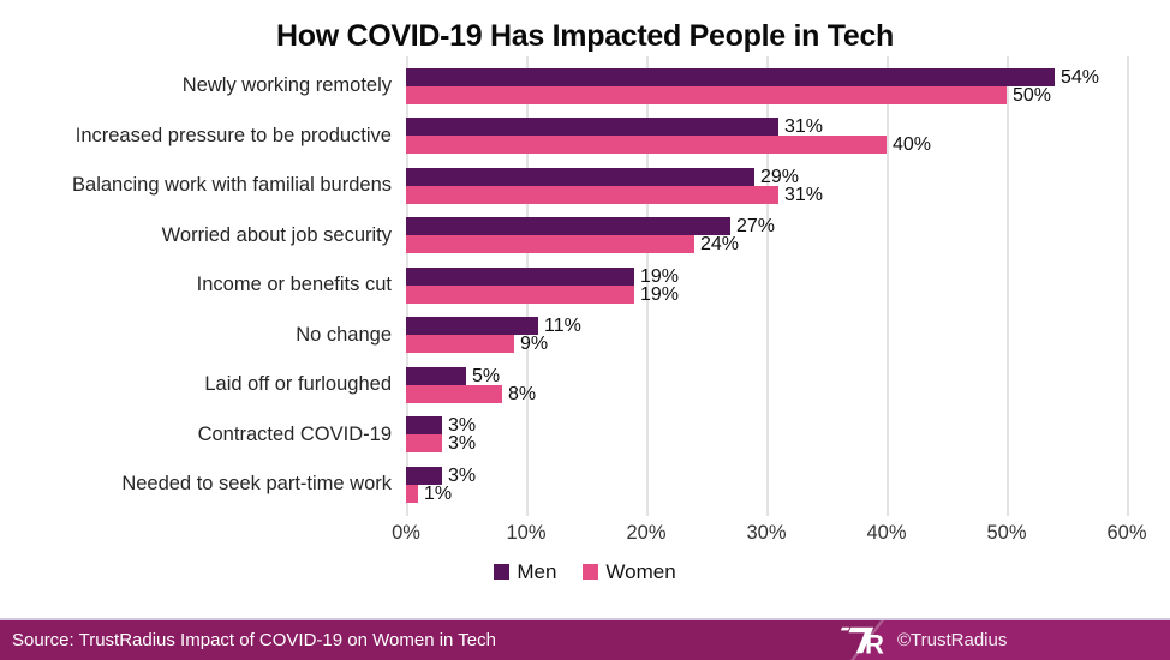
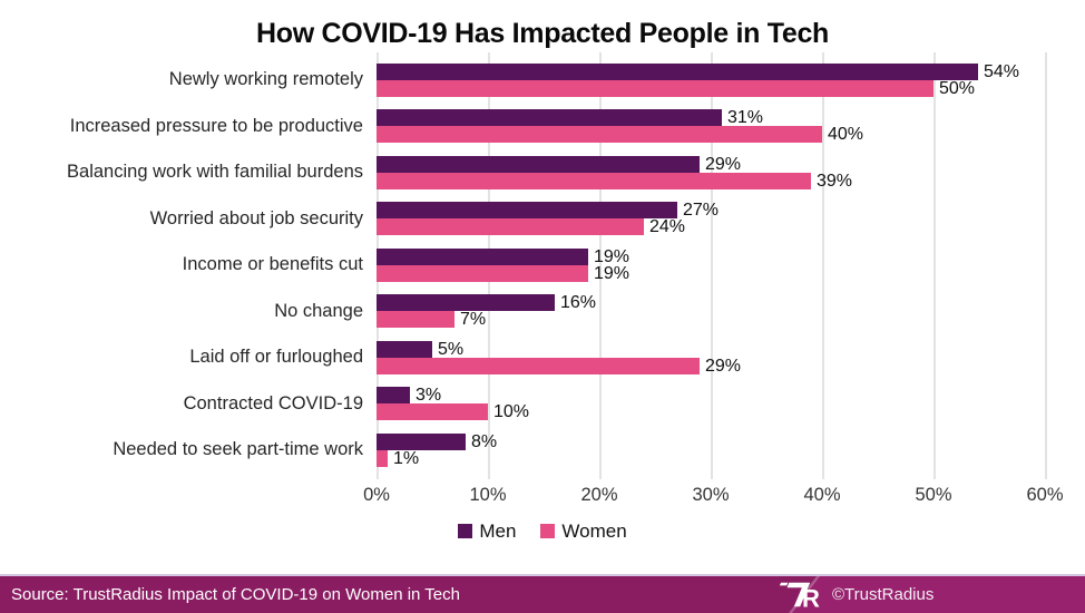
Women/Balancing work with familial burdens: 31% -> 39%
Men/No change: 11% -> 16%
Women/No change: 9% -> 7%
Women/Laid off or furloughed: 8% -> 29%
Women/Contracted COVID-19: 3% -> 10%
Men/Needed to seek part-time work: 3% -> 8%
